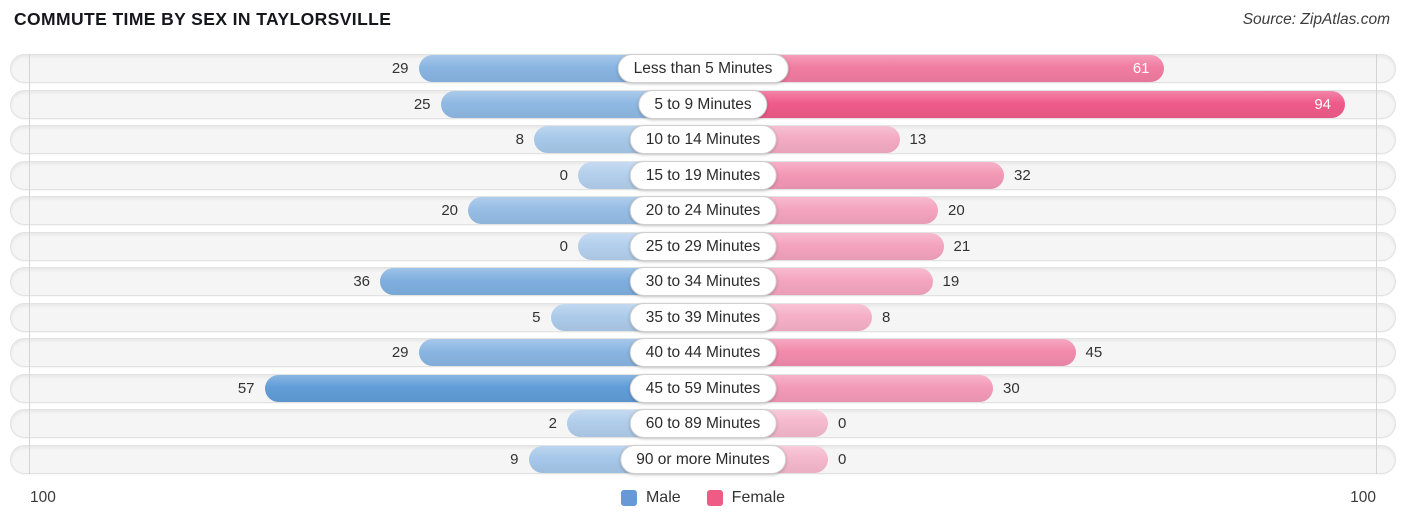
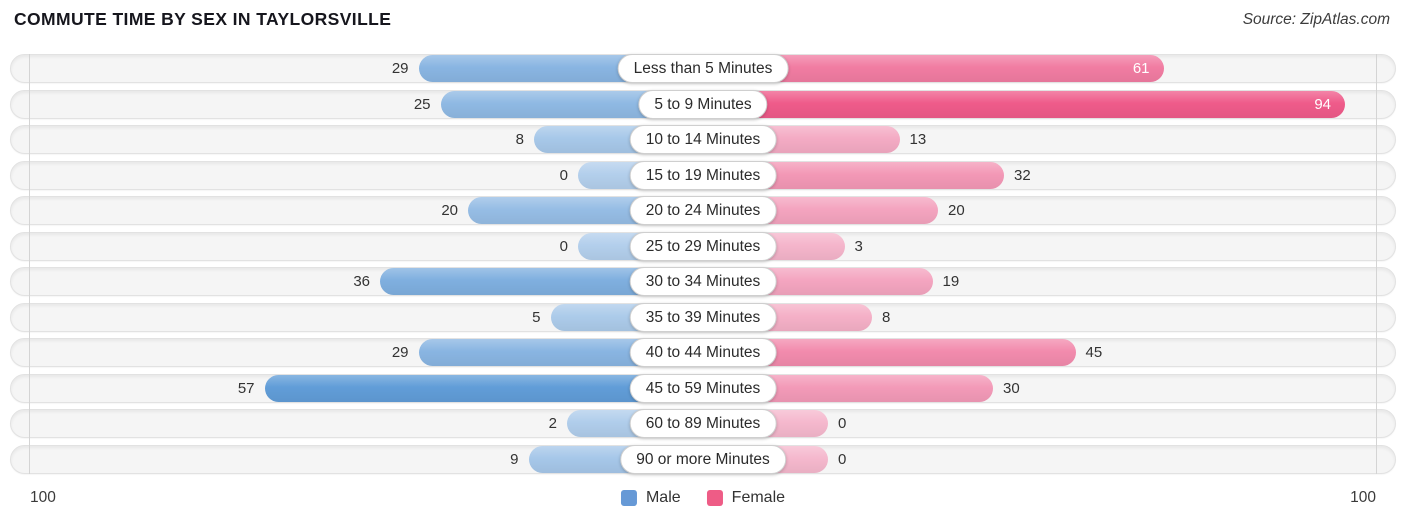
Female/25 to 29 Minutes: 21 -> 3
